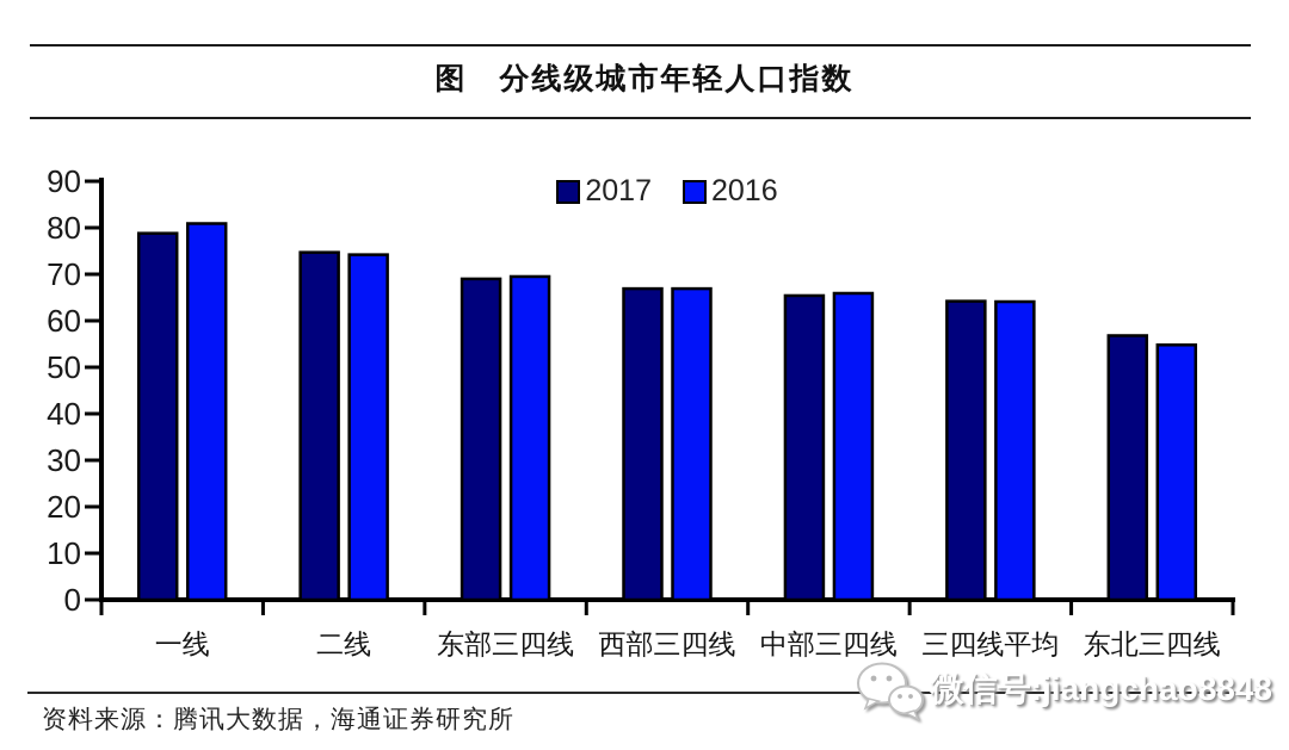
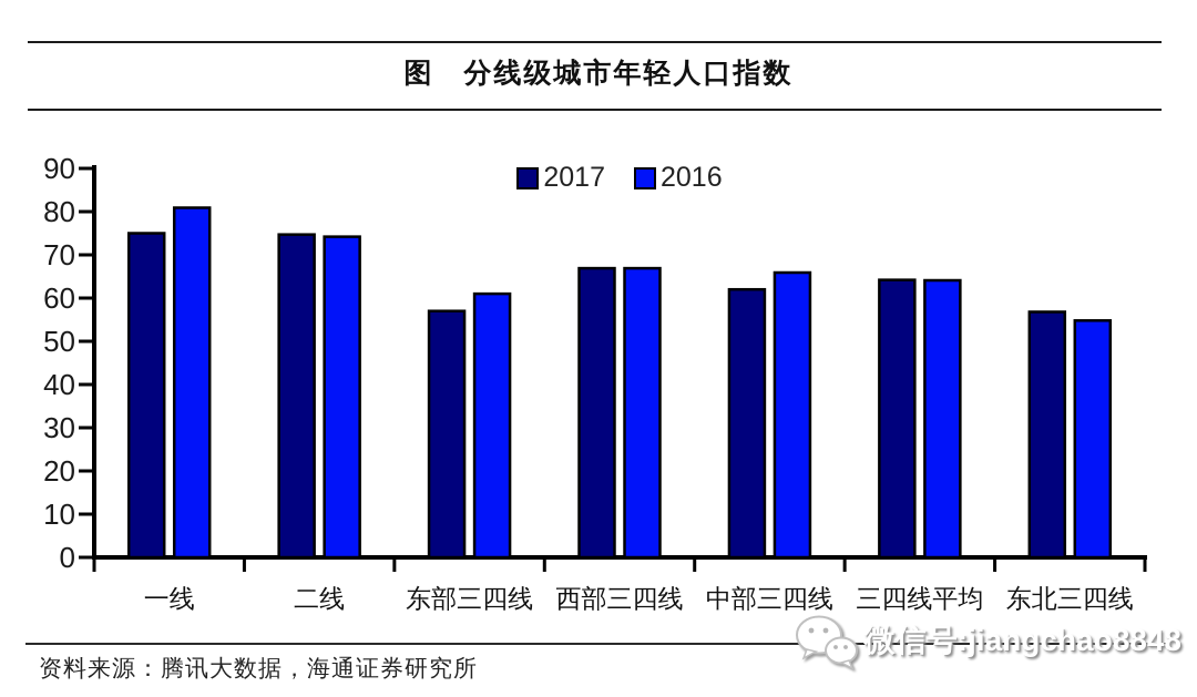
2017/一线: 79 -> 75
2017/东部三四线: 69 -> 57
2016/东部三四线: 70 -> 61
2017/中部三四线: 65 -> 62
